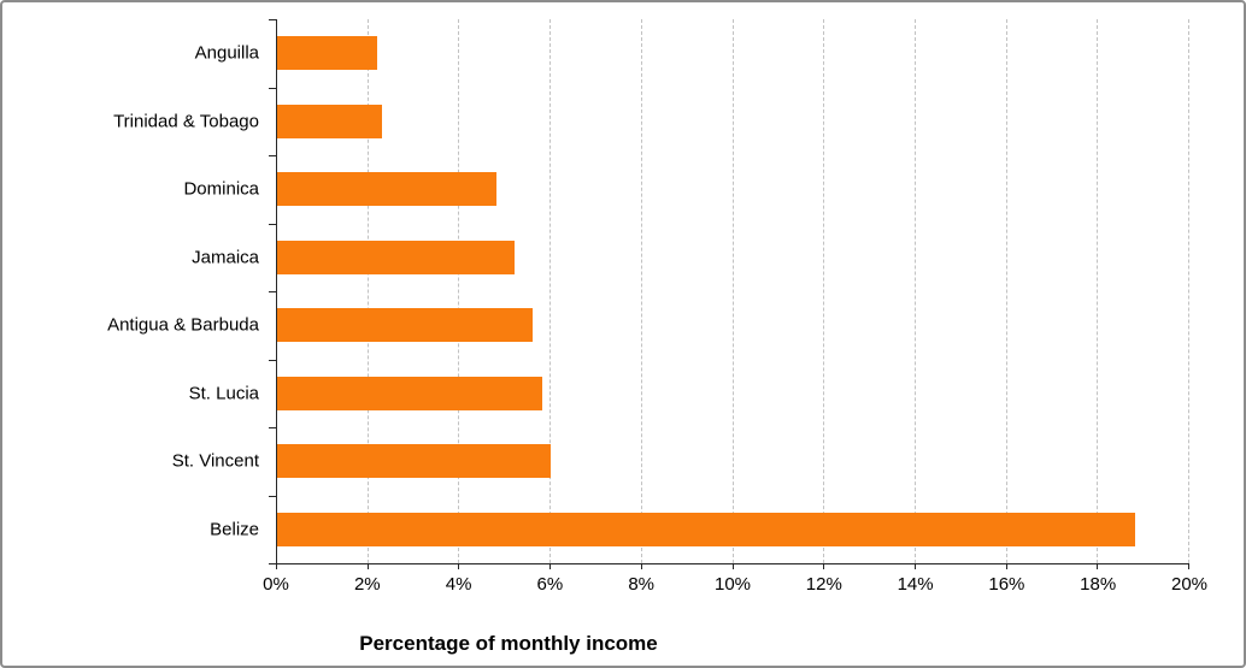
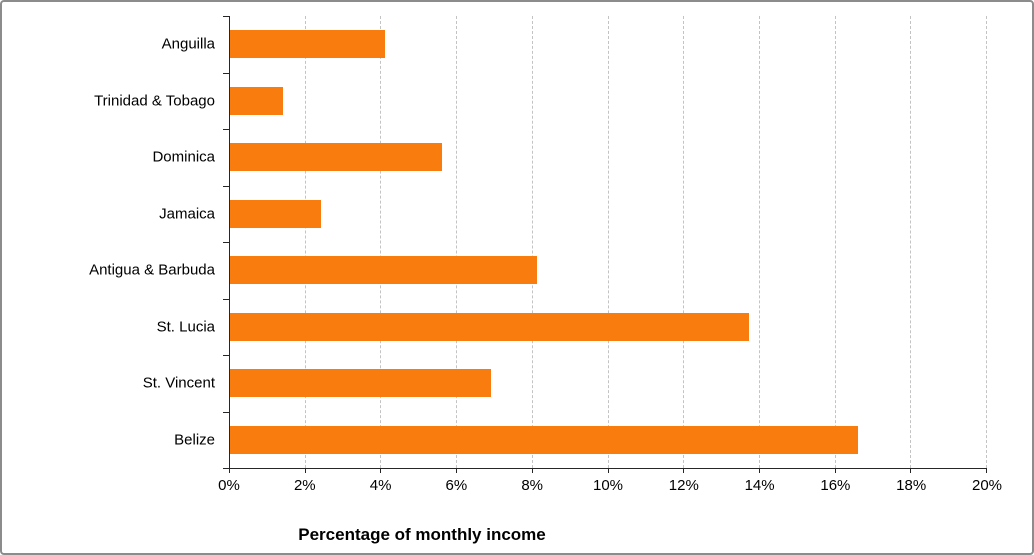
Anguilla: 2.2% -> 4.1%
Trinidad & Tobago: 2.3% -> 1.4%
Dominica: 4.8% -> 5.6%
Jamaica: 5.2% -> 2.4%
Antigua & Barbuda: 5.6% -> 8.1%
St. Lucia: 5.8% -> 13.7%
St. Vincent: 6.0% -> 6.9%
Belize: 18.8% -> 16.6%
